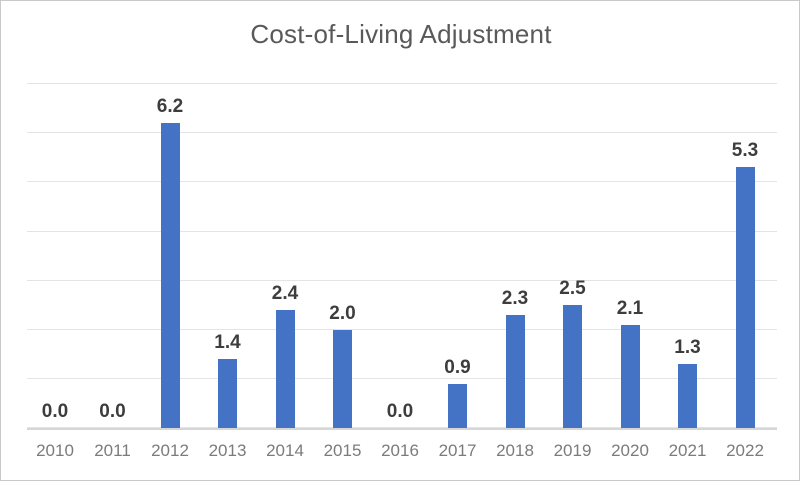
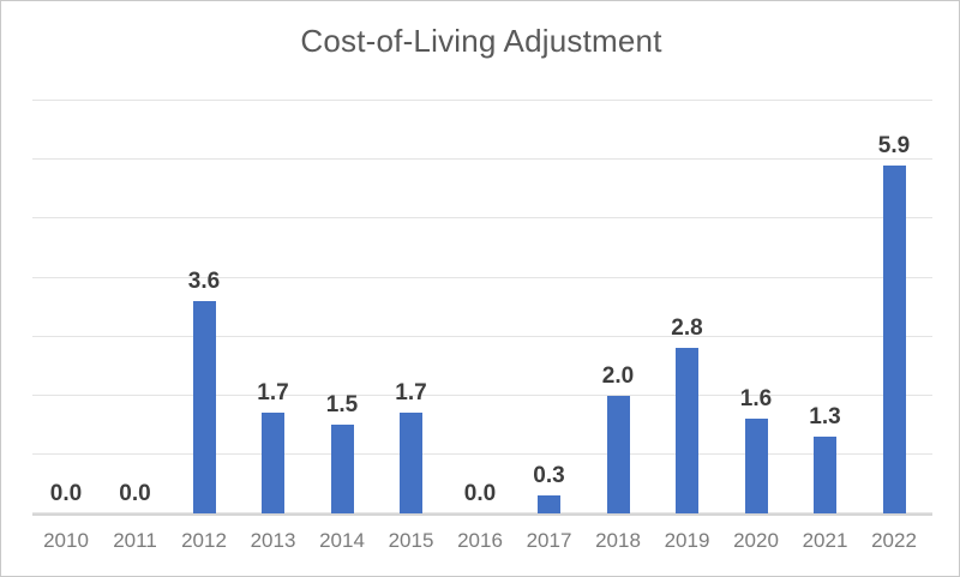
2012: 6.2 -> 3.6
2013: 1.4 -> 1.7
2014: 2.4 -> 1.5
2015: 2.0 -> 1.7
2017: 0.9 -> 0.3
2018: 2.3 -> 2.0
2019: 2.5 -> 2.8
2020: 2.1 -> 1.6
2022: 5.3 -> 5.9
